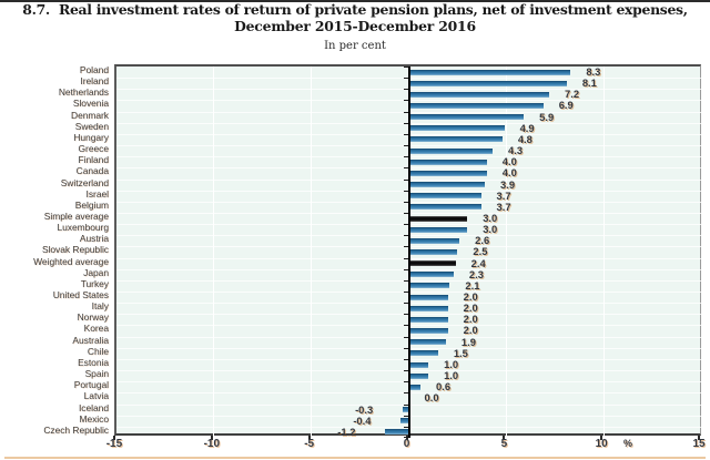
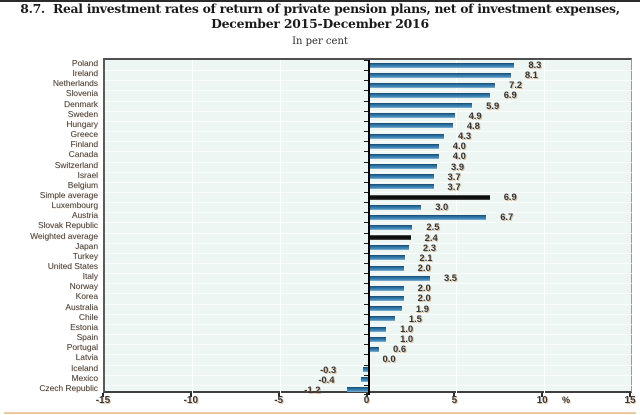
Simple average: 3.0 -> 6.9
Austria: 2.6 -> 6.7
Italy: 2.0 -> 3.5
